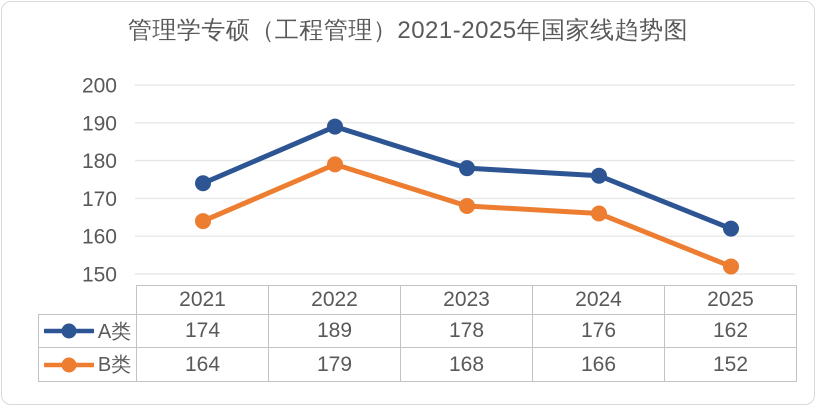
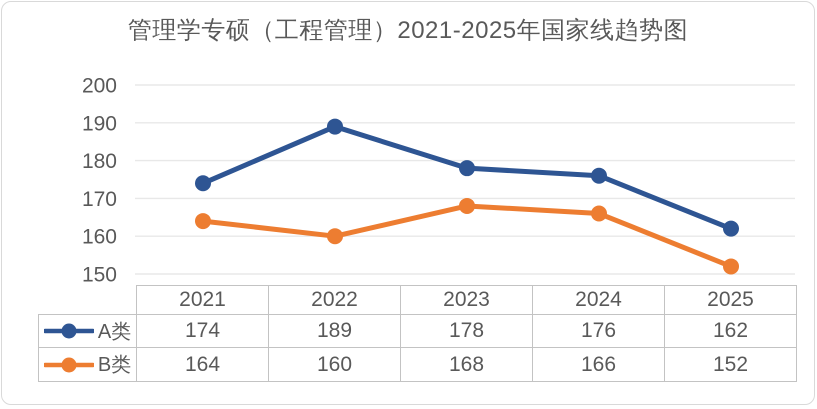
B类/2022: 179 -> 160
